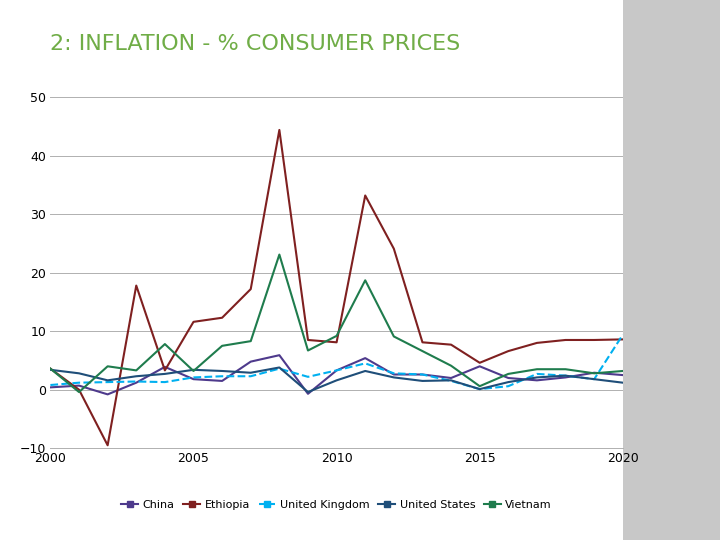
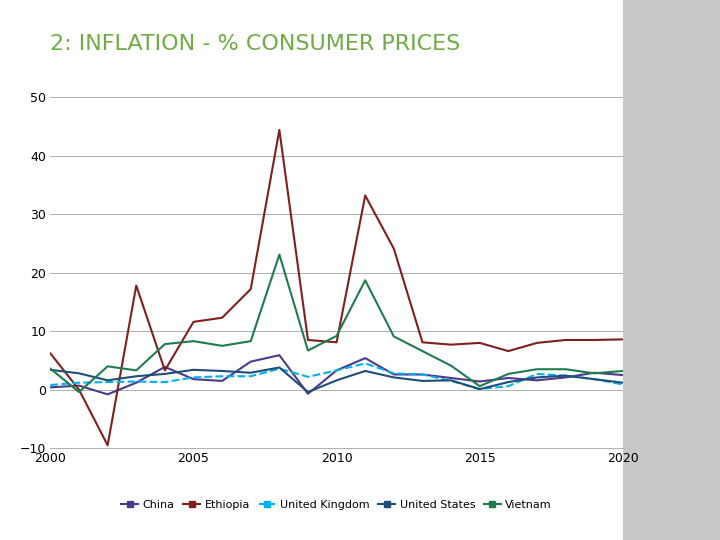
Ethiopia/2000: 3.6 -> 6.2
Vietnam/2005: 3.2 -> 8.3
China/2015: 4.0 -> 1.4
Ethiopia/2015: 4.6 -> 8.0
United Kingdom/2020: 9.4 -> 0.9
